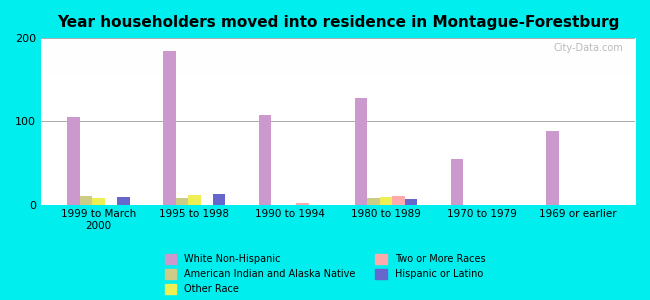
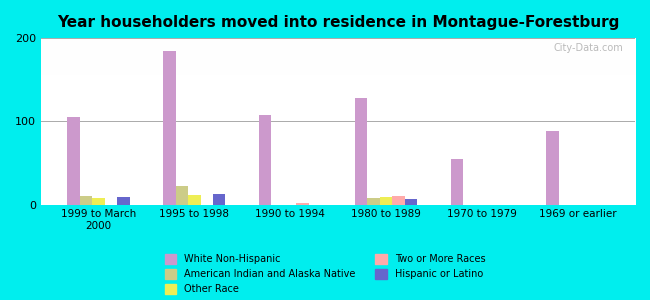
American Indian and Alaska Native/1995 to 1998: 8 -> 22
